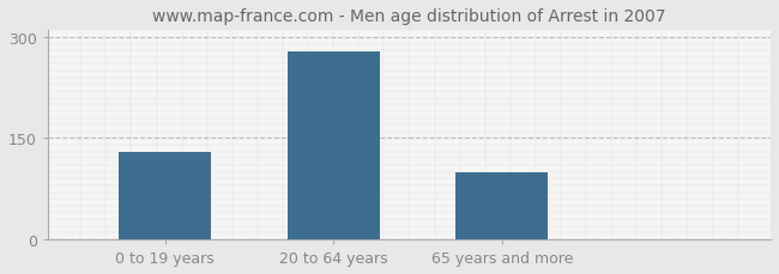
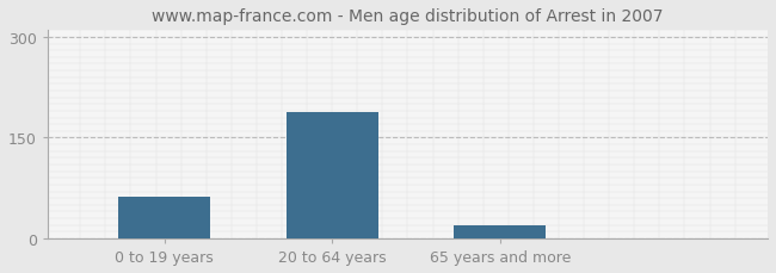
0 to 19 years: 130 -> 62
20 to 64 years: 278 -> 188
65 years and more: 100 -> 20
